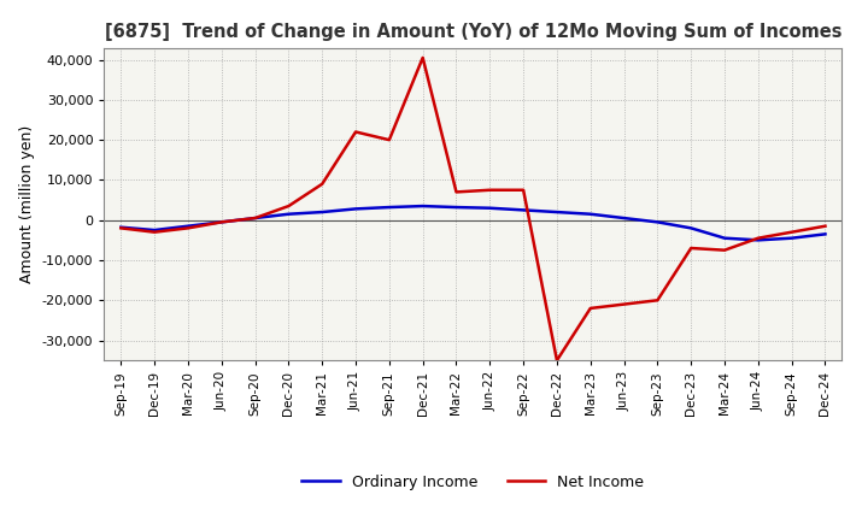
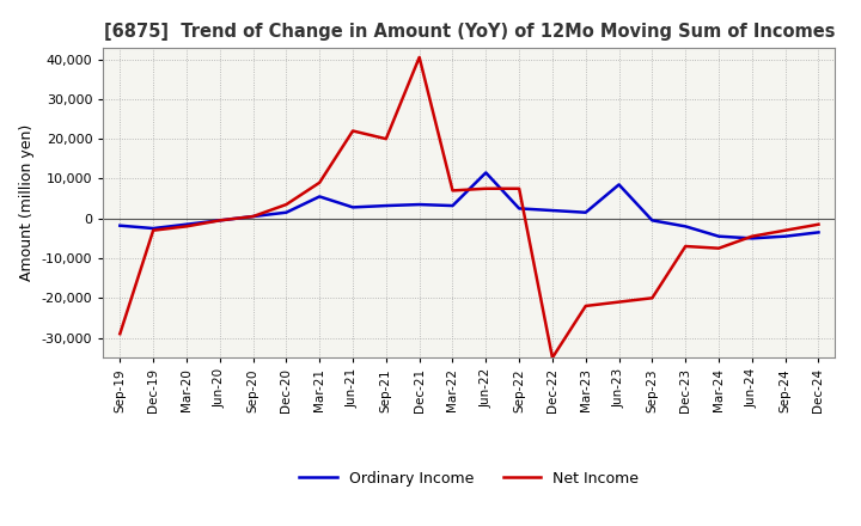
Net Income/Sep-19: -2,000 -> -29,000
Ordinary Income/Mar-21: 2,000 -> 5,500
Ordinary Income/Jun-22: 3,000 -> 11,500
Ordinary Income/Jun-23: 500 -> 8,500
